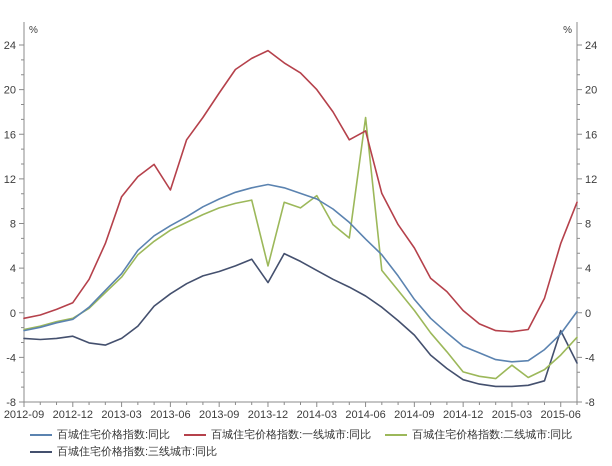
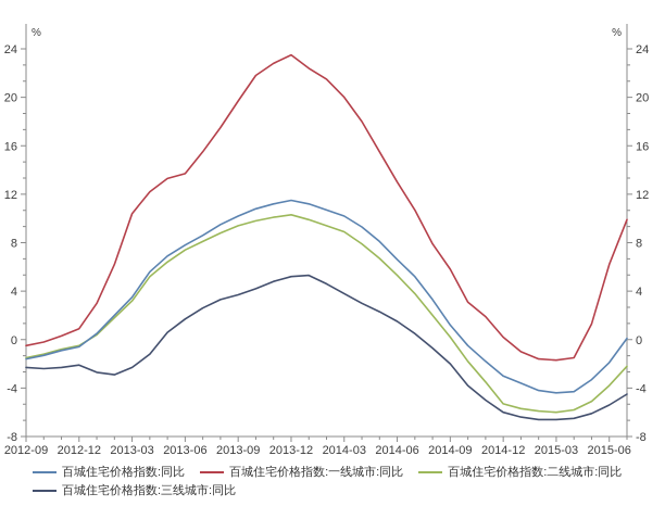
百城住宅价格指数:一线城市:同比/2013-06: 11.0 -> 13.7
百城住宅价格指数:二线城市:同比/2013-12: 4.2 -> 10.3
百城住宅价格指数:三线城市:同比/2013-12: 2.7 -> 5.2
百城住宅价格指数:二线城市:同比/2014-03: 10.5 -> 8.9
百城住宅价格指数:一线城市:同比/2014-06: 16.3 -> 13.0
百城住宅价格指数:二线城市:同比/2014-06: 17.5 -> 5.3
百城住宅价格指数:二线城市:同比/2015-03: -4.7 -> -6.0
百城住宅价格指数:三线城市:同比/2015-06: -1.6 -> -5.4
